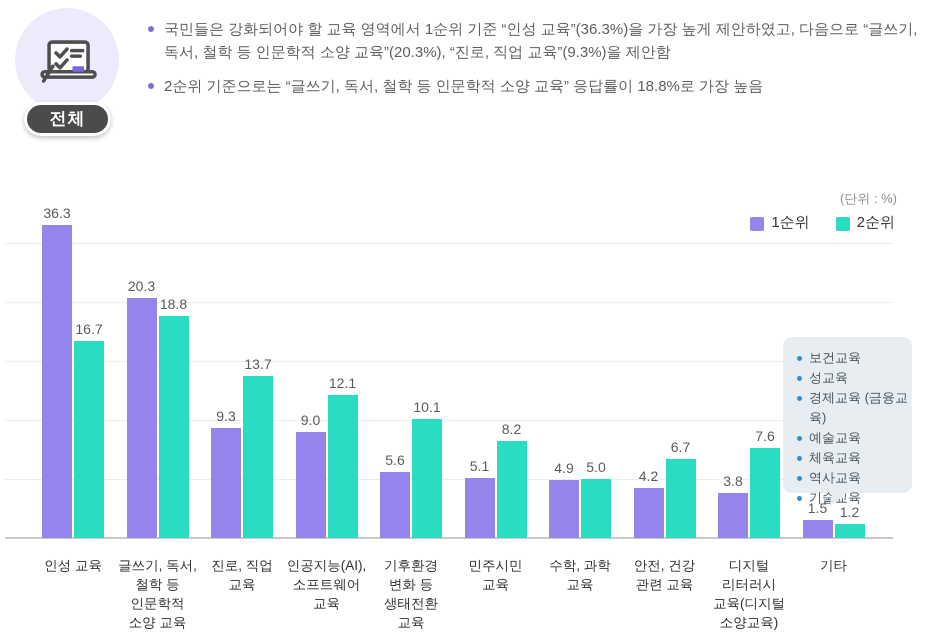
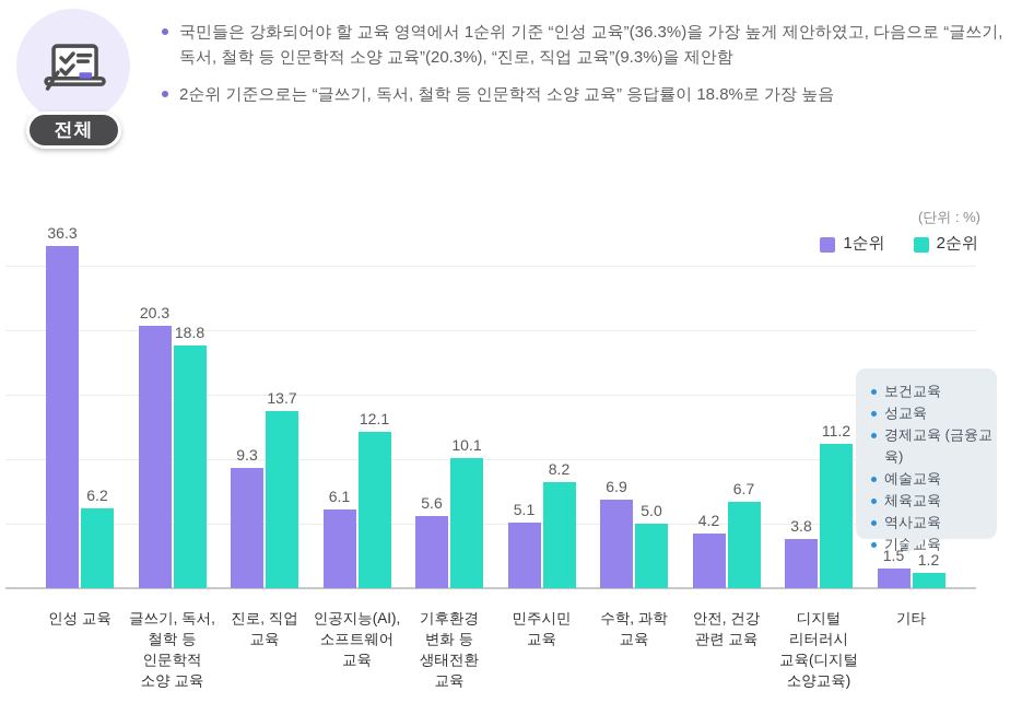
2순위/인성 교육: 16.7 -> 6.2
1순위/인공지능(AI), 소프트웨어 교육: 9.0 -> 6.1
1순위/수학, 과학 교육: 4.9 -> 6.9
2순위/디지털 리터러시 교육(디지털 소양교육): 7.6 -> 11.2
